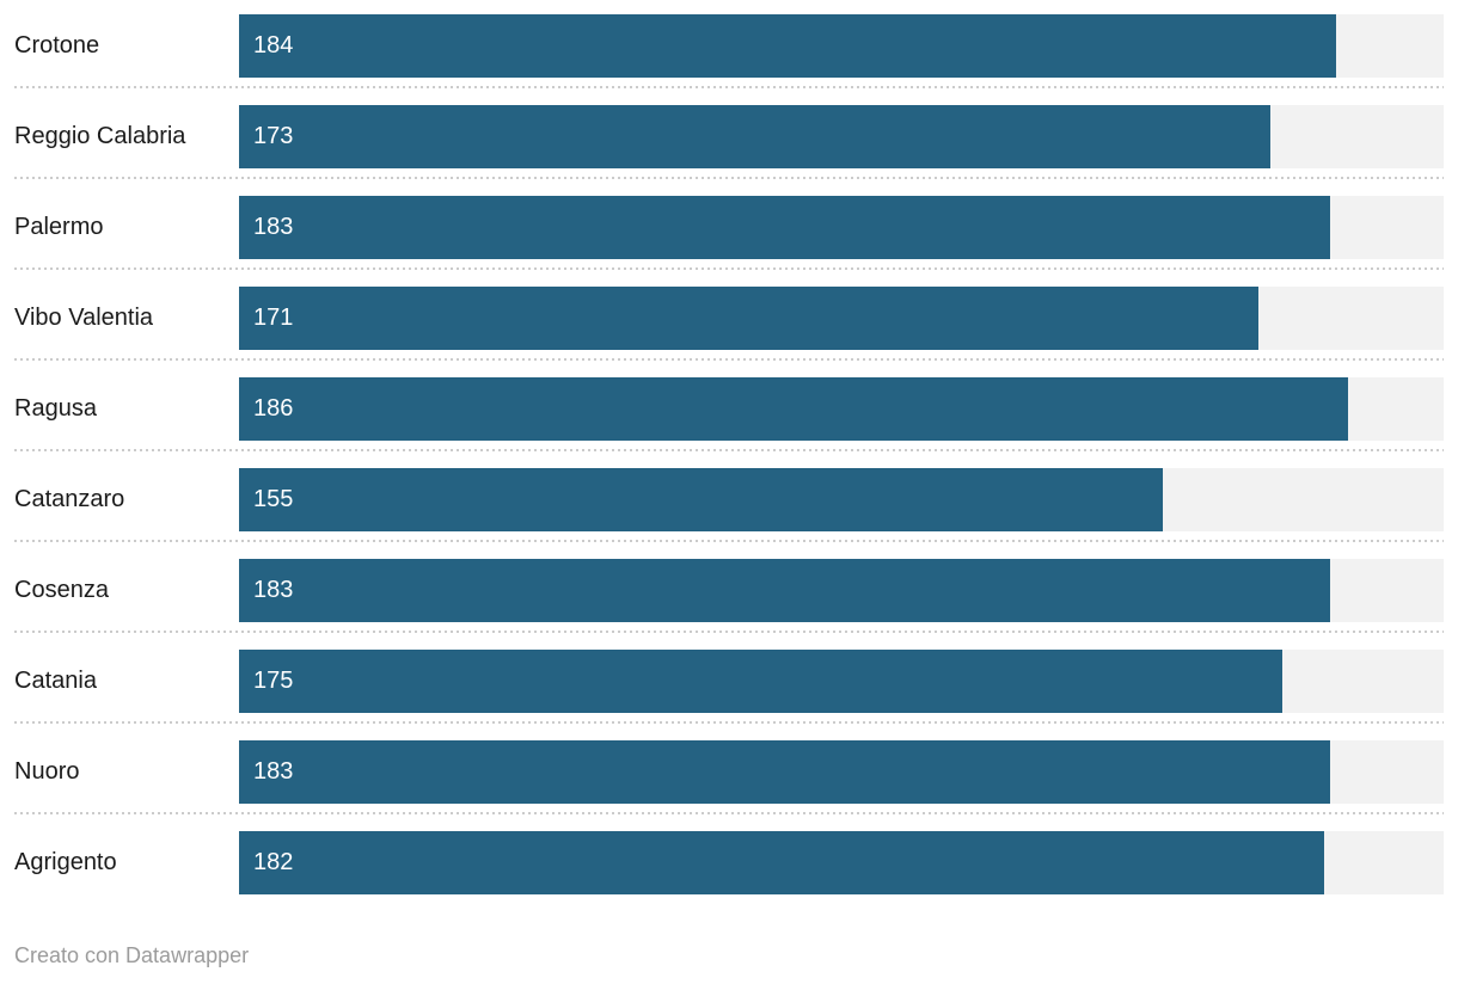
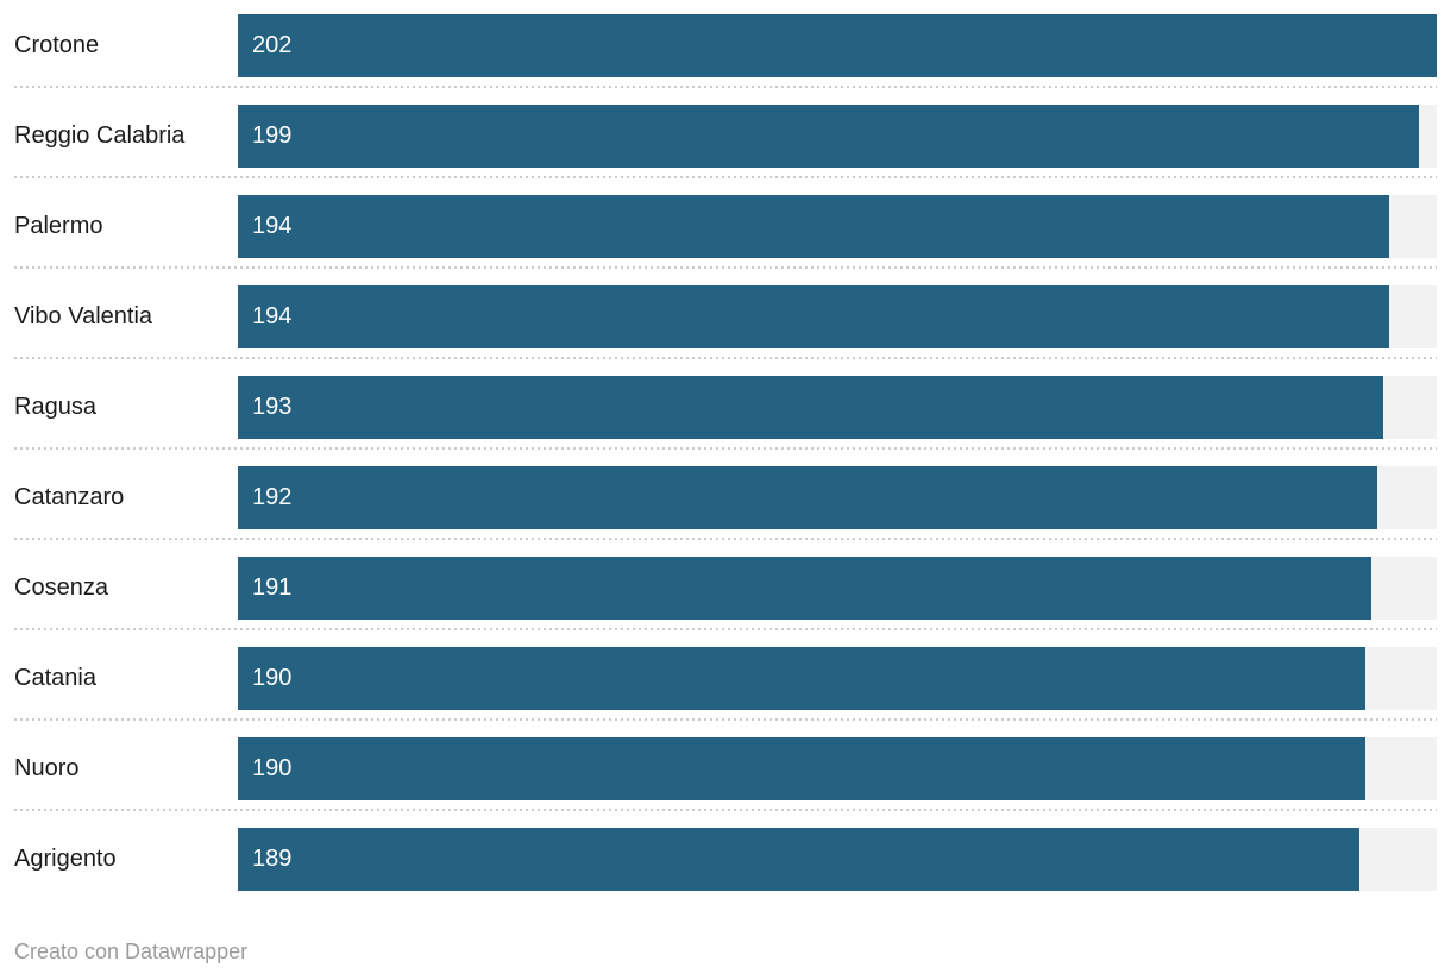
Crotone: 184 -> 202
Reggio Calabria: 173 -> 199
Palermo: 183 -> 194
Vibo Valentia: 171 -> 194
Ragusa: 186 -> 193
Catanzaro: 155 -> 192
Cosenza: 183 -> 191
Catania: 175 -> 190
Nuoro: 183 -> 190
Agrigento: 182 -> 189
